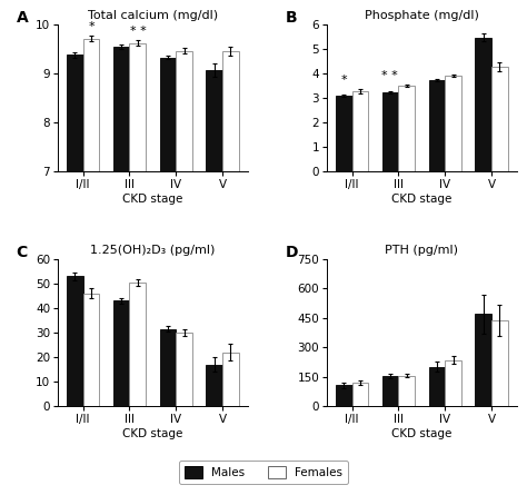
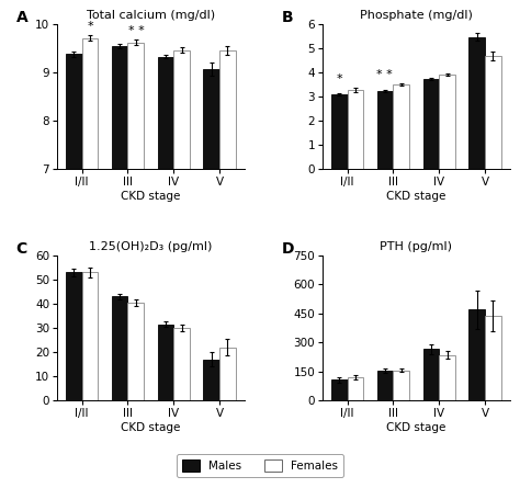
Phosphate (mg/dl)/Females/V: 4.30 -> 4.70
1.25(OH)₂D₃ (pg/ml)/Females/I/II: 46.0 -> 53.0
1.25(OH)₂D₃ (pg/ml)/Females/III: 50.5 -> 40.5
PTH (pg/ml)/Males/IV: 200 -> 260
